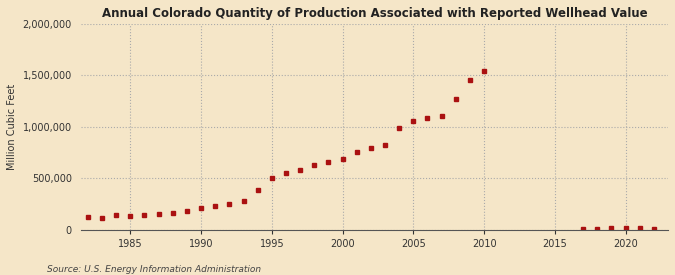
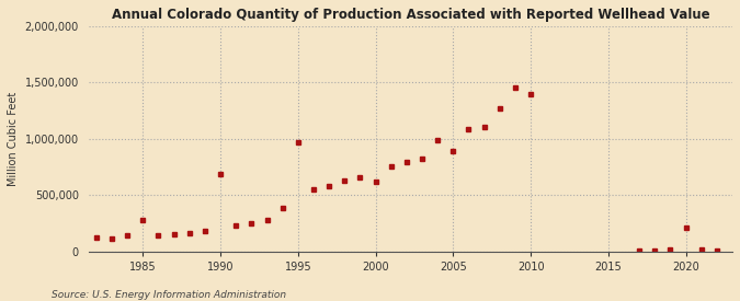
1985: 130,000 -> 280,000
1990: 220,000 -> 690,000
1995: 500,000 -> 970,000
2000: 690,000 -> 620,000
2005: 1,060,000 -> 890,000
2010: 1,540,000 -> 1,400,000
2020: 20,000 -> 210,000
